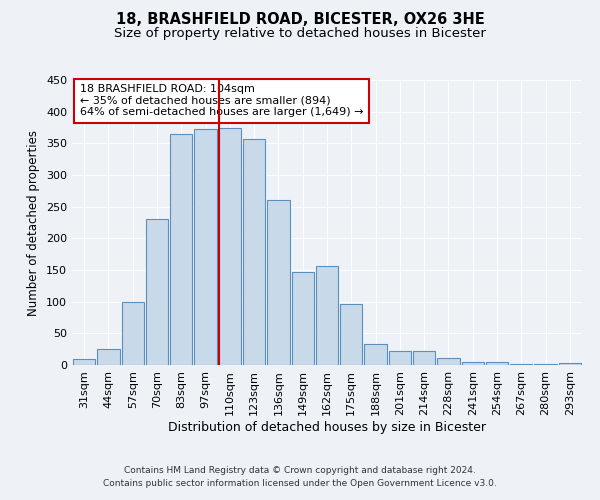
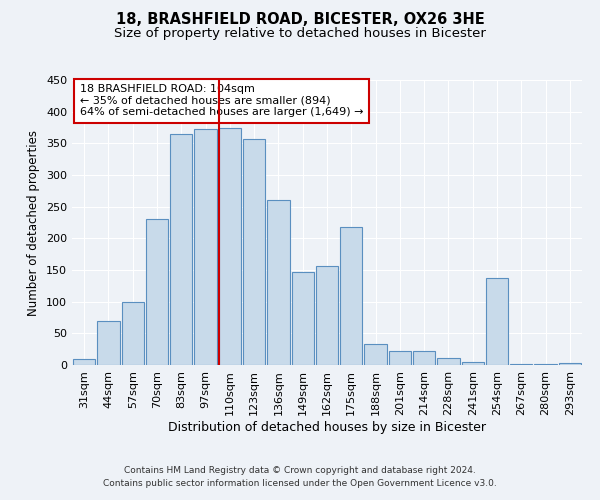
44sqm: 25 -> 70
175sqm: 96 -> 218
254sqm: 4 -> 138
